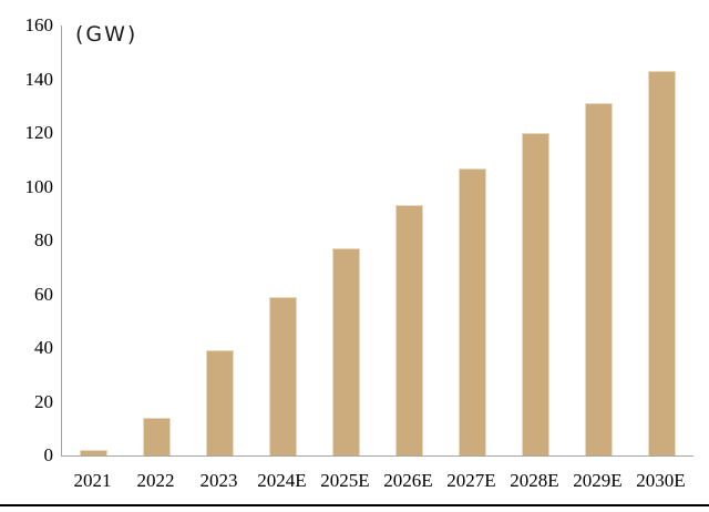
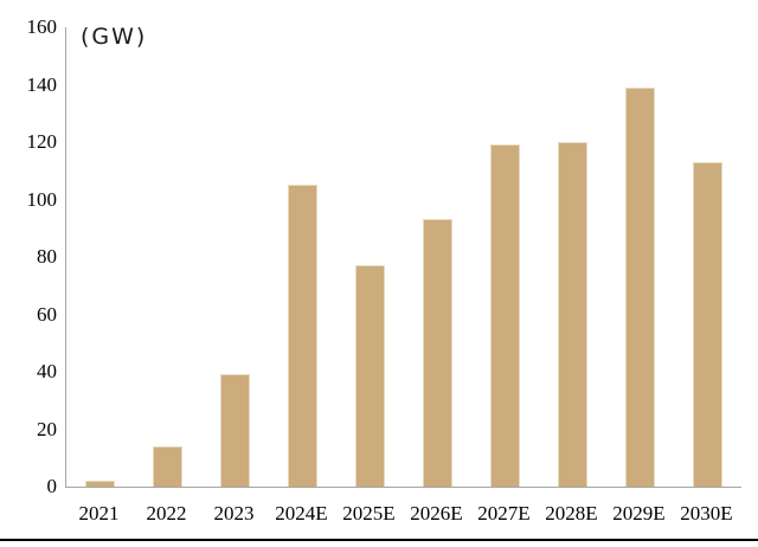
2024E: 59 -> 105
2027E: 107 -> 119
2029E: 131 -> 139
2030E: 143 -> 113
